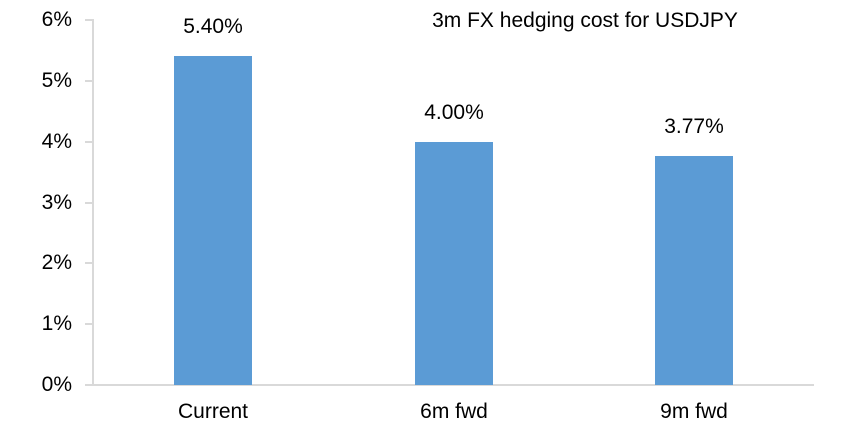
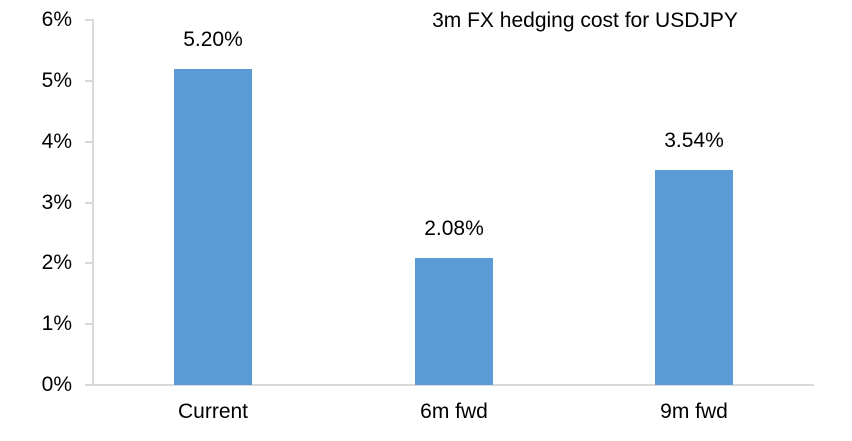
Current: 5.40% -> 5.20%
6m fwd: 4.00% -> 2.08%
9m fwd: 3.77% -> 3.54%
